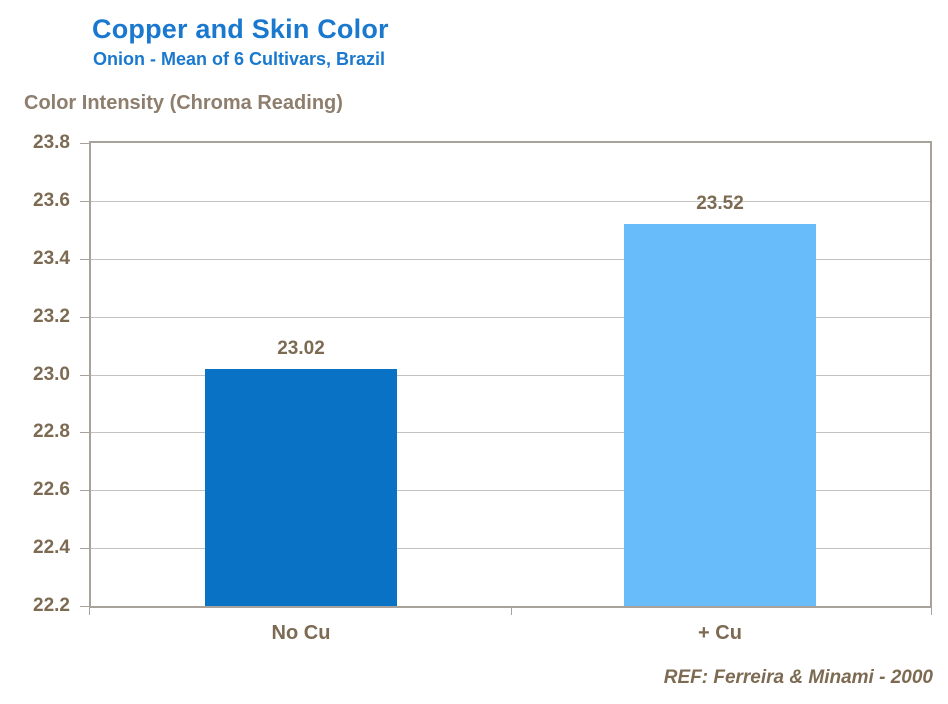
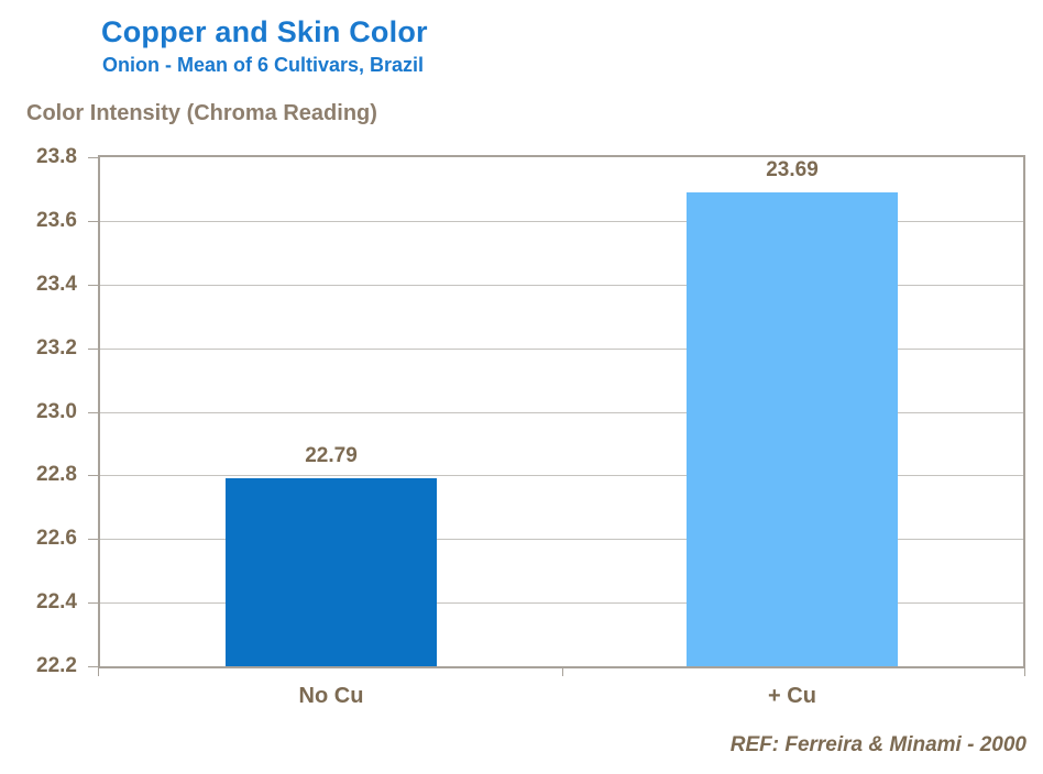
No Cu: 23.02 -> 22.79
+ Cu: 23.52 -> 23.69
